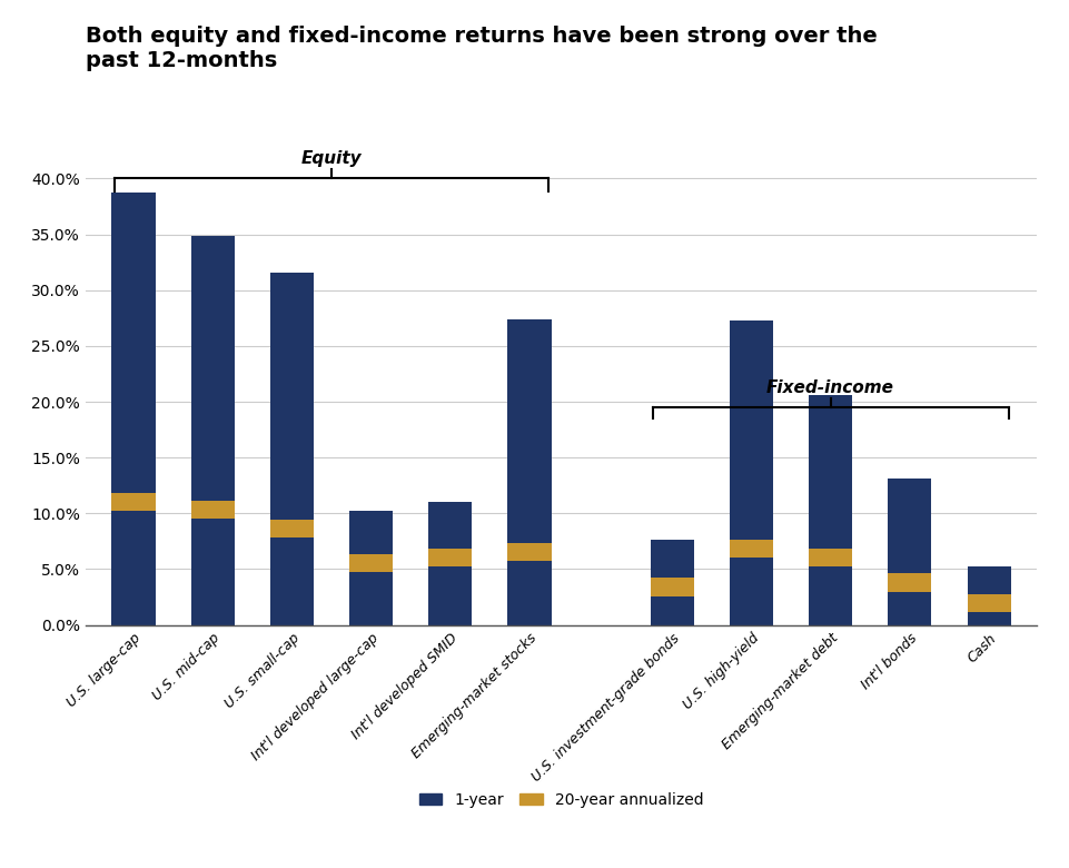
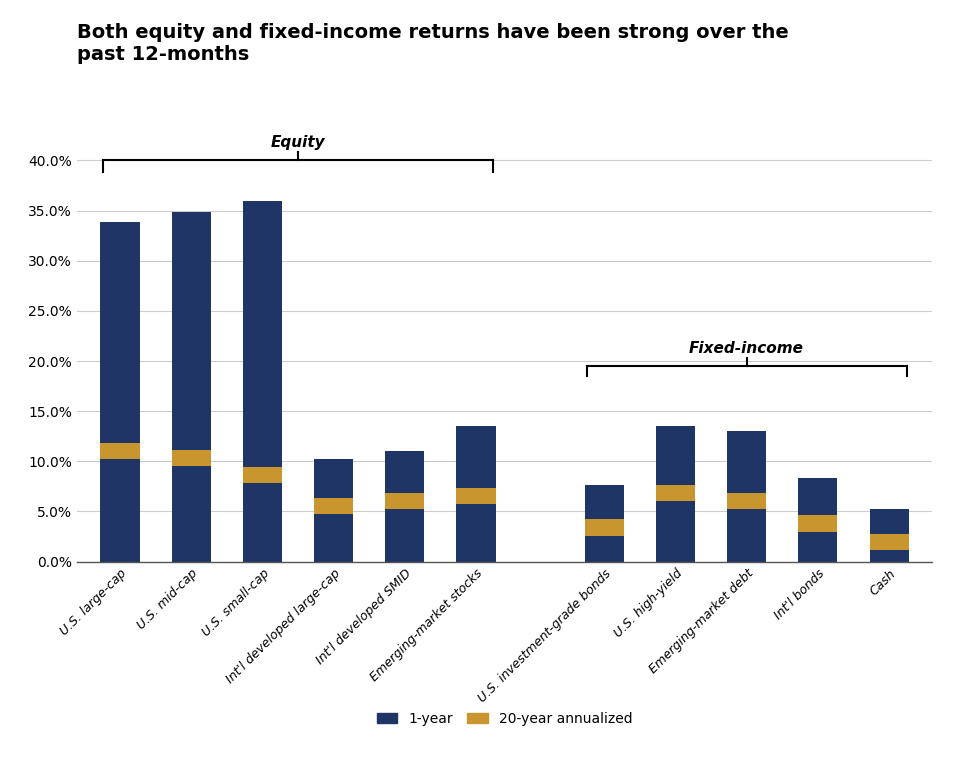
U.S. large-cap: 38.7% -> 33.9%
U.S. small-cap: 31.6% -> 36.0%
Emerging-market stocks: 27.4% -> 13.5%
U.S. high-yield: 27.3% -> 13.5%
Emerging-market debt: 20.6% -> 13.0%
Int'l bonds: 13.1% -> 8.3%
